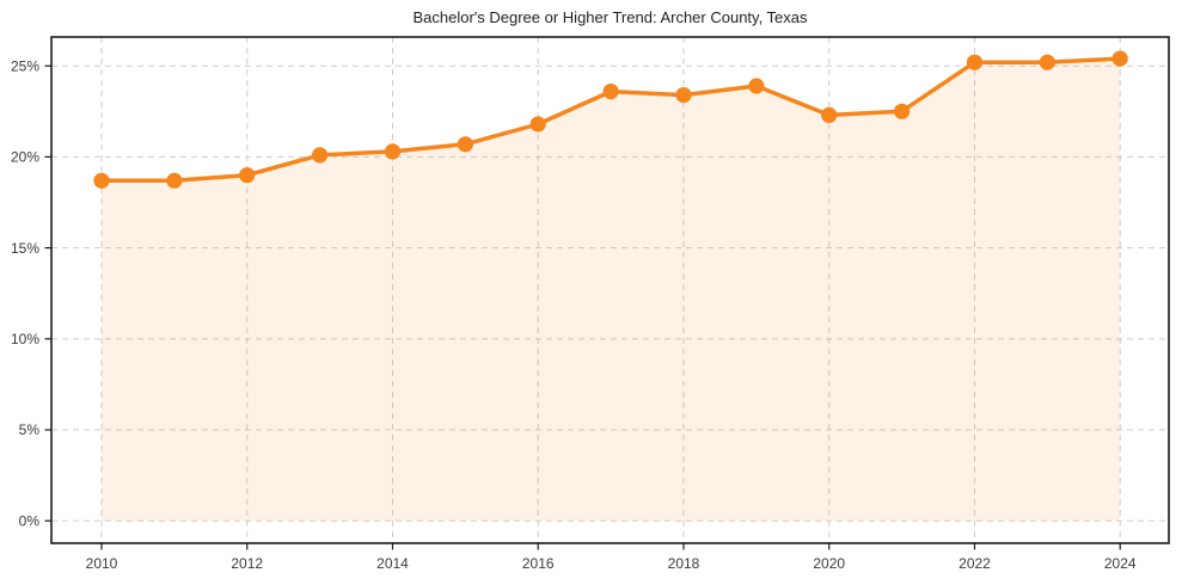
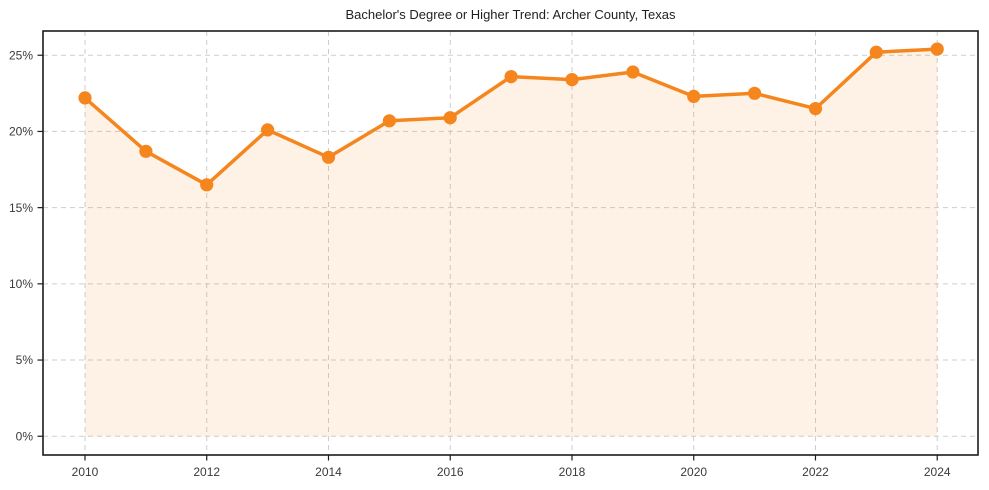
2010: 18.7% -> 22.2%
2012: 19.0% -> 16.5%
2014: 20.3% -> 18.3%
2016: 21.8% -> 20.9%
2022: 25.2% -> 21.5%
